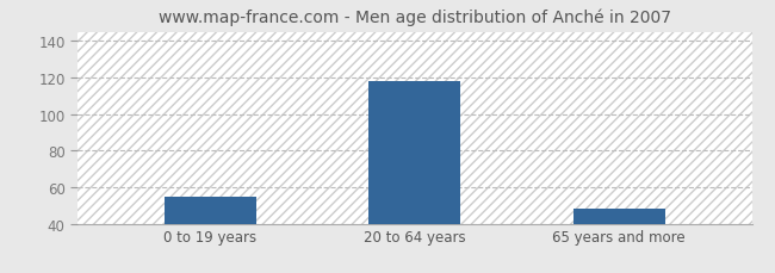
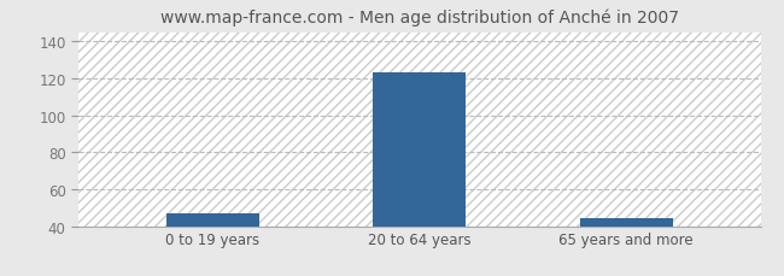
0 to 19 years: 55 -> 47
20 to 64 years: 118 -> 123
65 years and more: 48 -> 44
